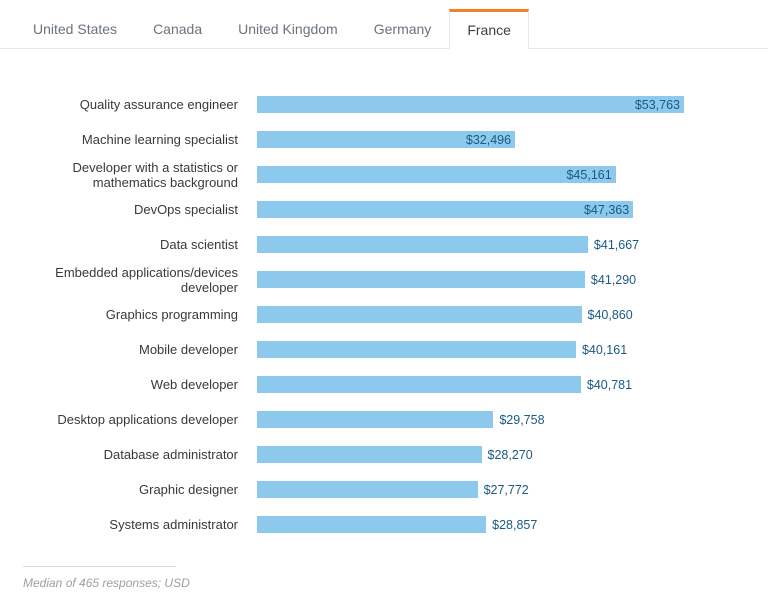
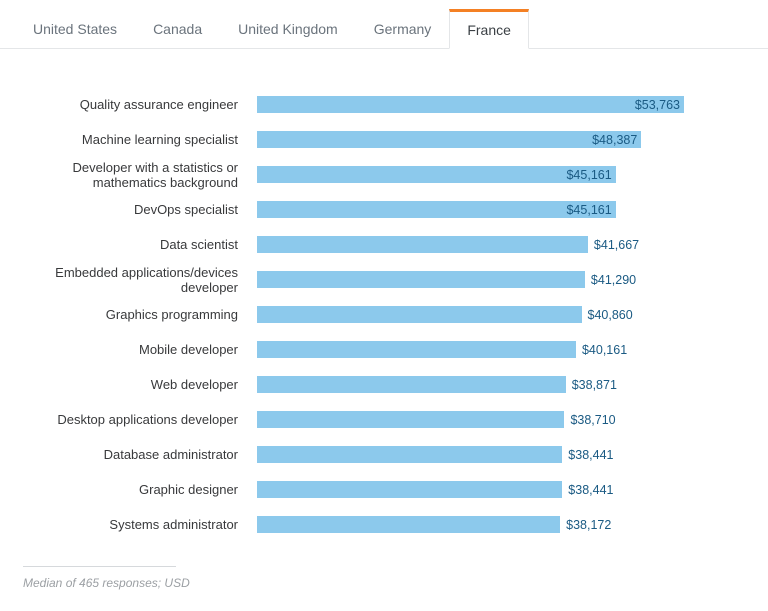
Machine learning specialist: $32,496 -> $48,387
DevOps specialist: $47,363 -> $45,161
Web developer: $40,781 -> $38,871
Desktop applications developer: $29,758 -> $38,710
Database administrator: $28,270 -> $38,441
Graphic designer: $27,772 -> $38,441
Systems administrator: $28,857 -> $38,172
